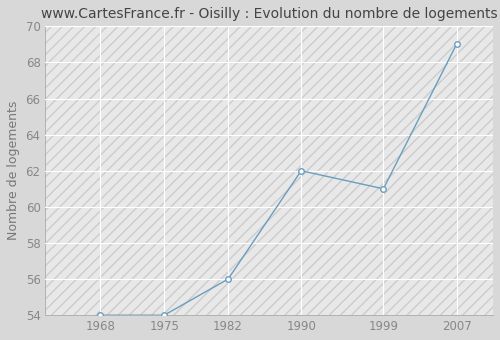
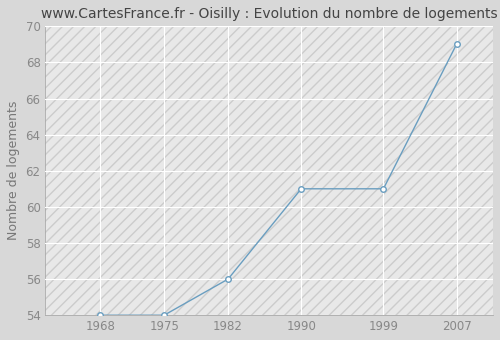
1990: 62 -> 61
